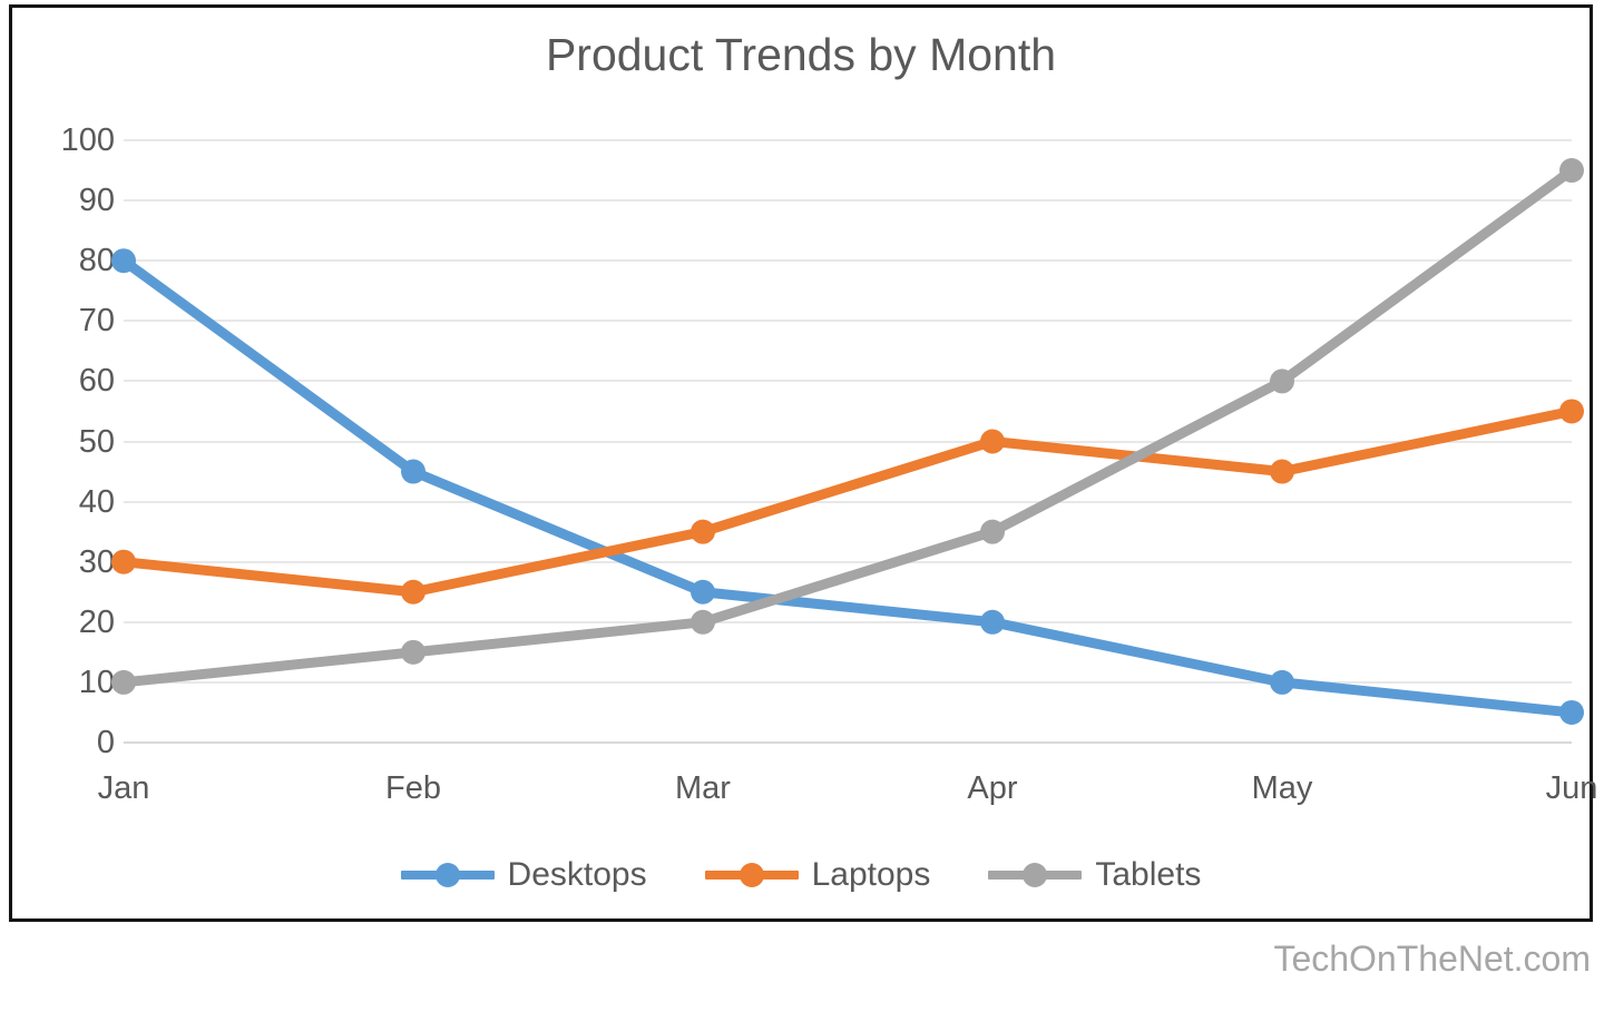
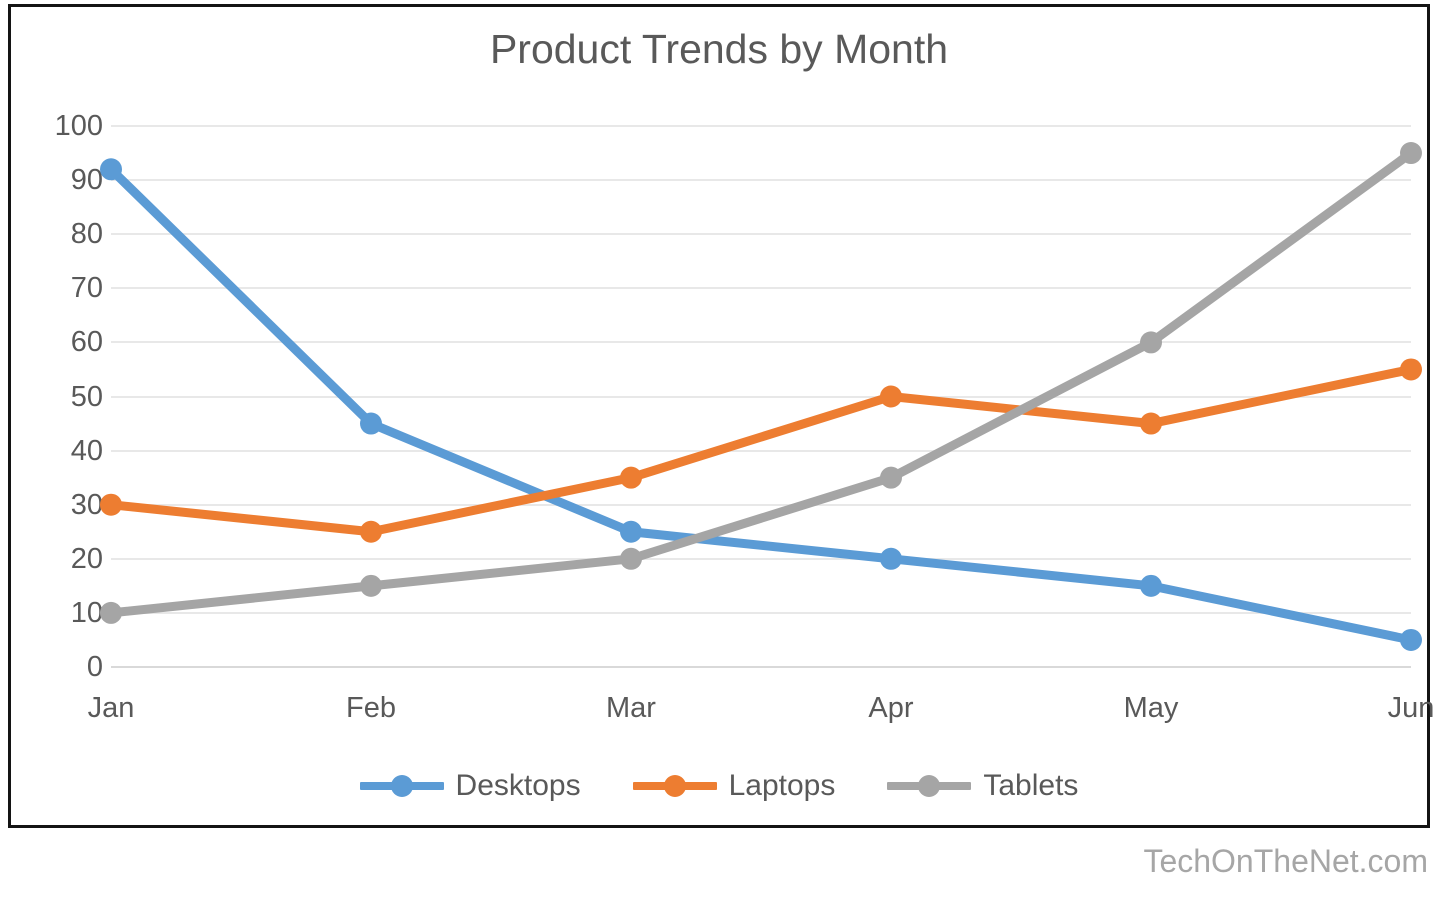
Desktops/Jan: 80 -> 92
Desktops/May: 10 -> 15
